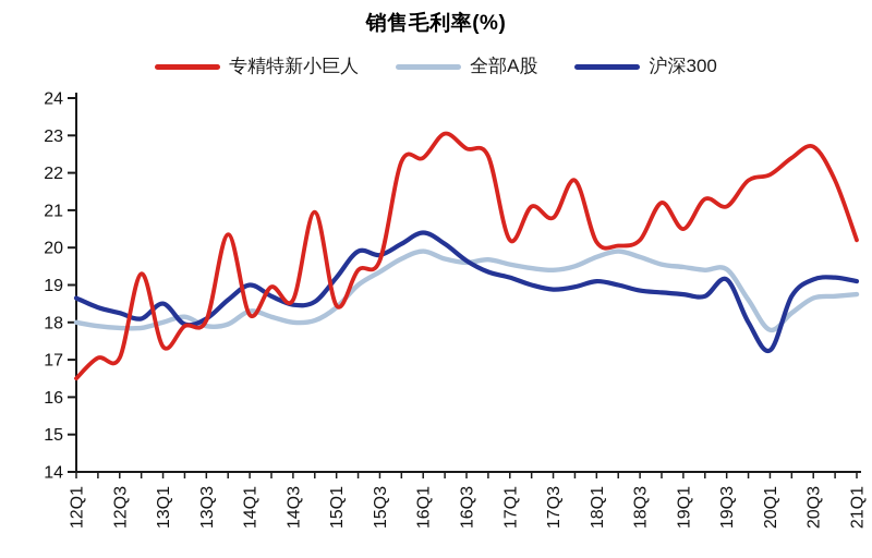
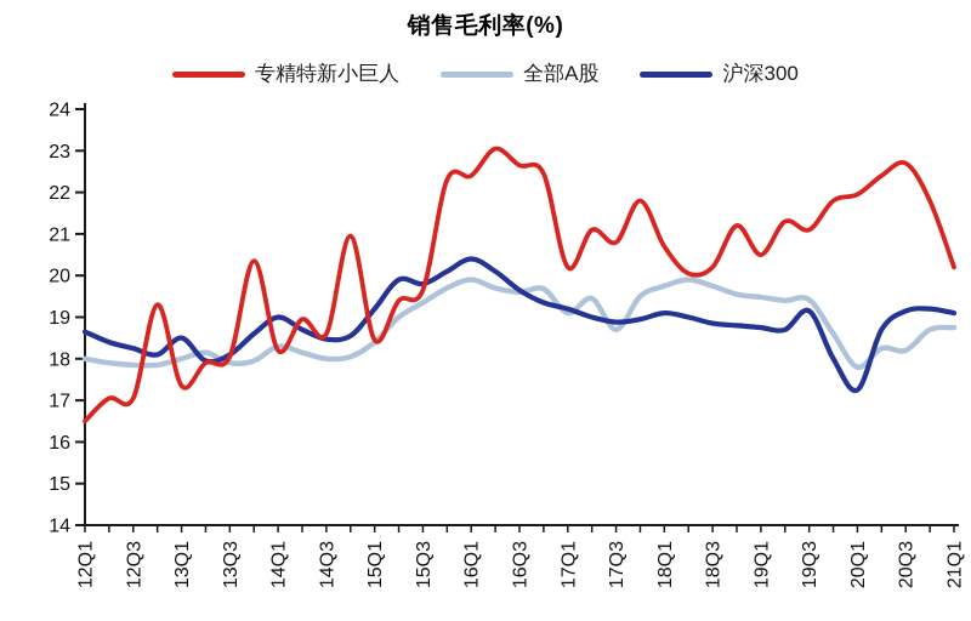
全部A股/17Q1: 19.6 -> 19.1
全部A股/17Q3: 19.4 -> 18.7
专精特新小巨人/18Q1: 20.1 -> 20.7
全部A股/20Q3: 18.6 -> 18.2
